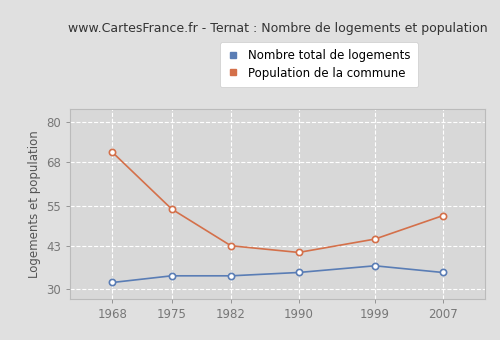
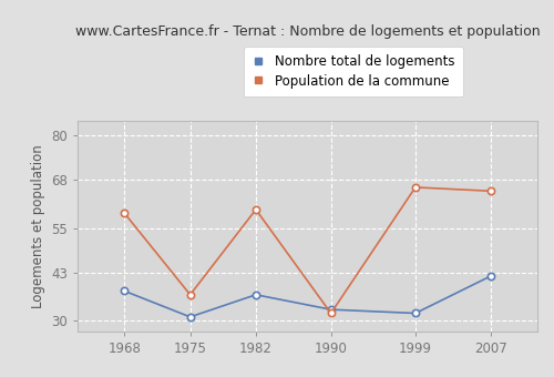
Nombre total de logements/1968: 32 -> 38
Population de la commune/1968: 71 -> 59
Nombre total de logements/1975: 34 -> 31
Population de la commune/1975: 54 -> 37
Nombre total de logements/1982: 34 -> 37
Population de la commune/1982: 43 -> 60
Nombre total de logements/1990: 35 -> 33
Population de la commune/1990: 41 -> 32
Nombre total de logements/1999: 37 -> 32
Population de la commune/1999: 45 -> 66
Nombre total de logements/2007: 35 -> 42
Population de la commune/2007: 52 -> 65
